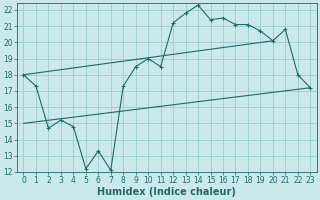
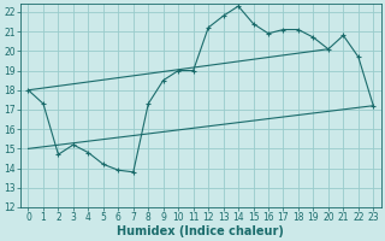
5: 12.2 -> 14.2
6: 13.3 -> 13.9
7: 12.1 -> 13.8
11: 18.5 -> 19.0
16: 21.5 -> 20.9
22: 18.0 -> 19.7
